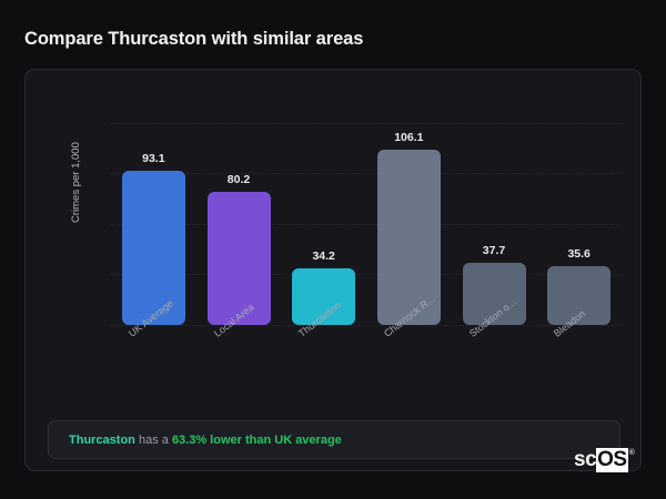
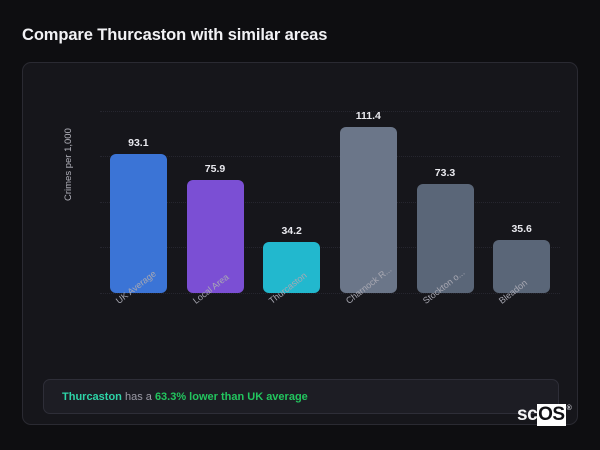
Local Area: 80.2 -> 75.9
Charnock R...: 106.1 -> 111.4
Stockton o...: 37.7 -> 73.3
